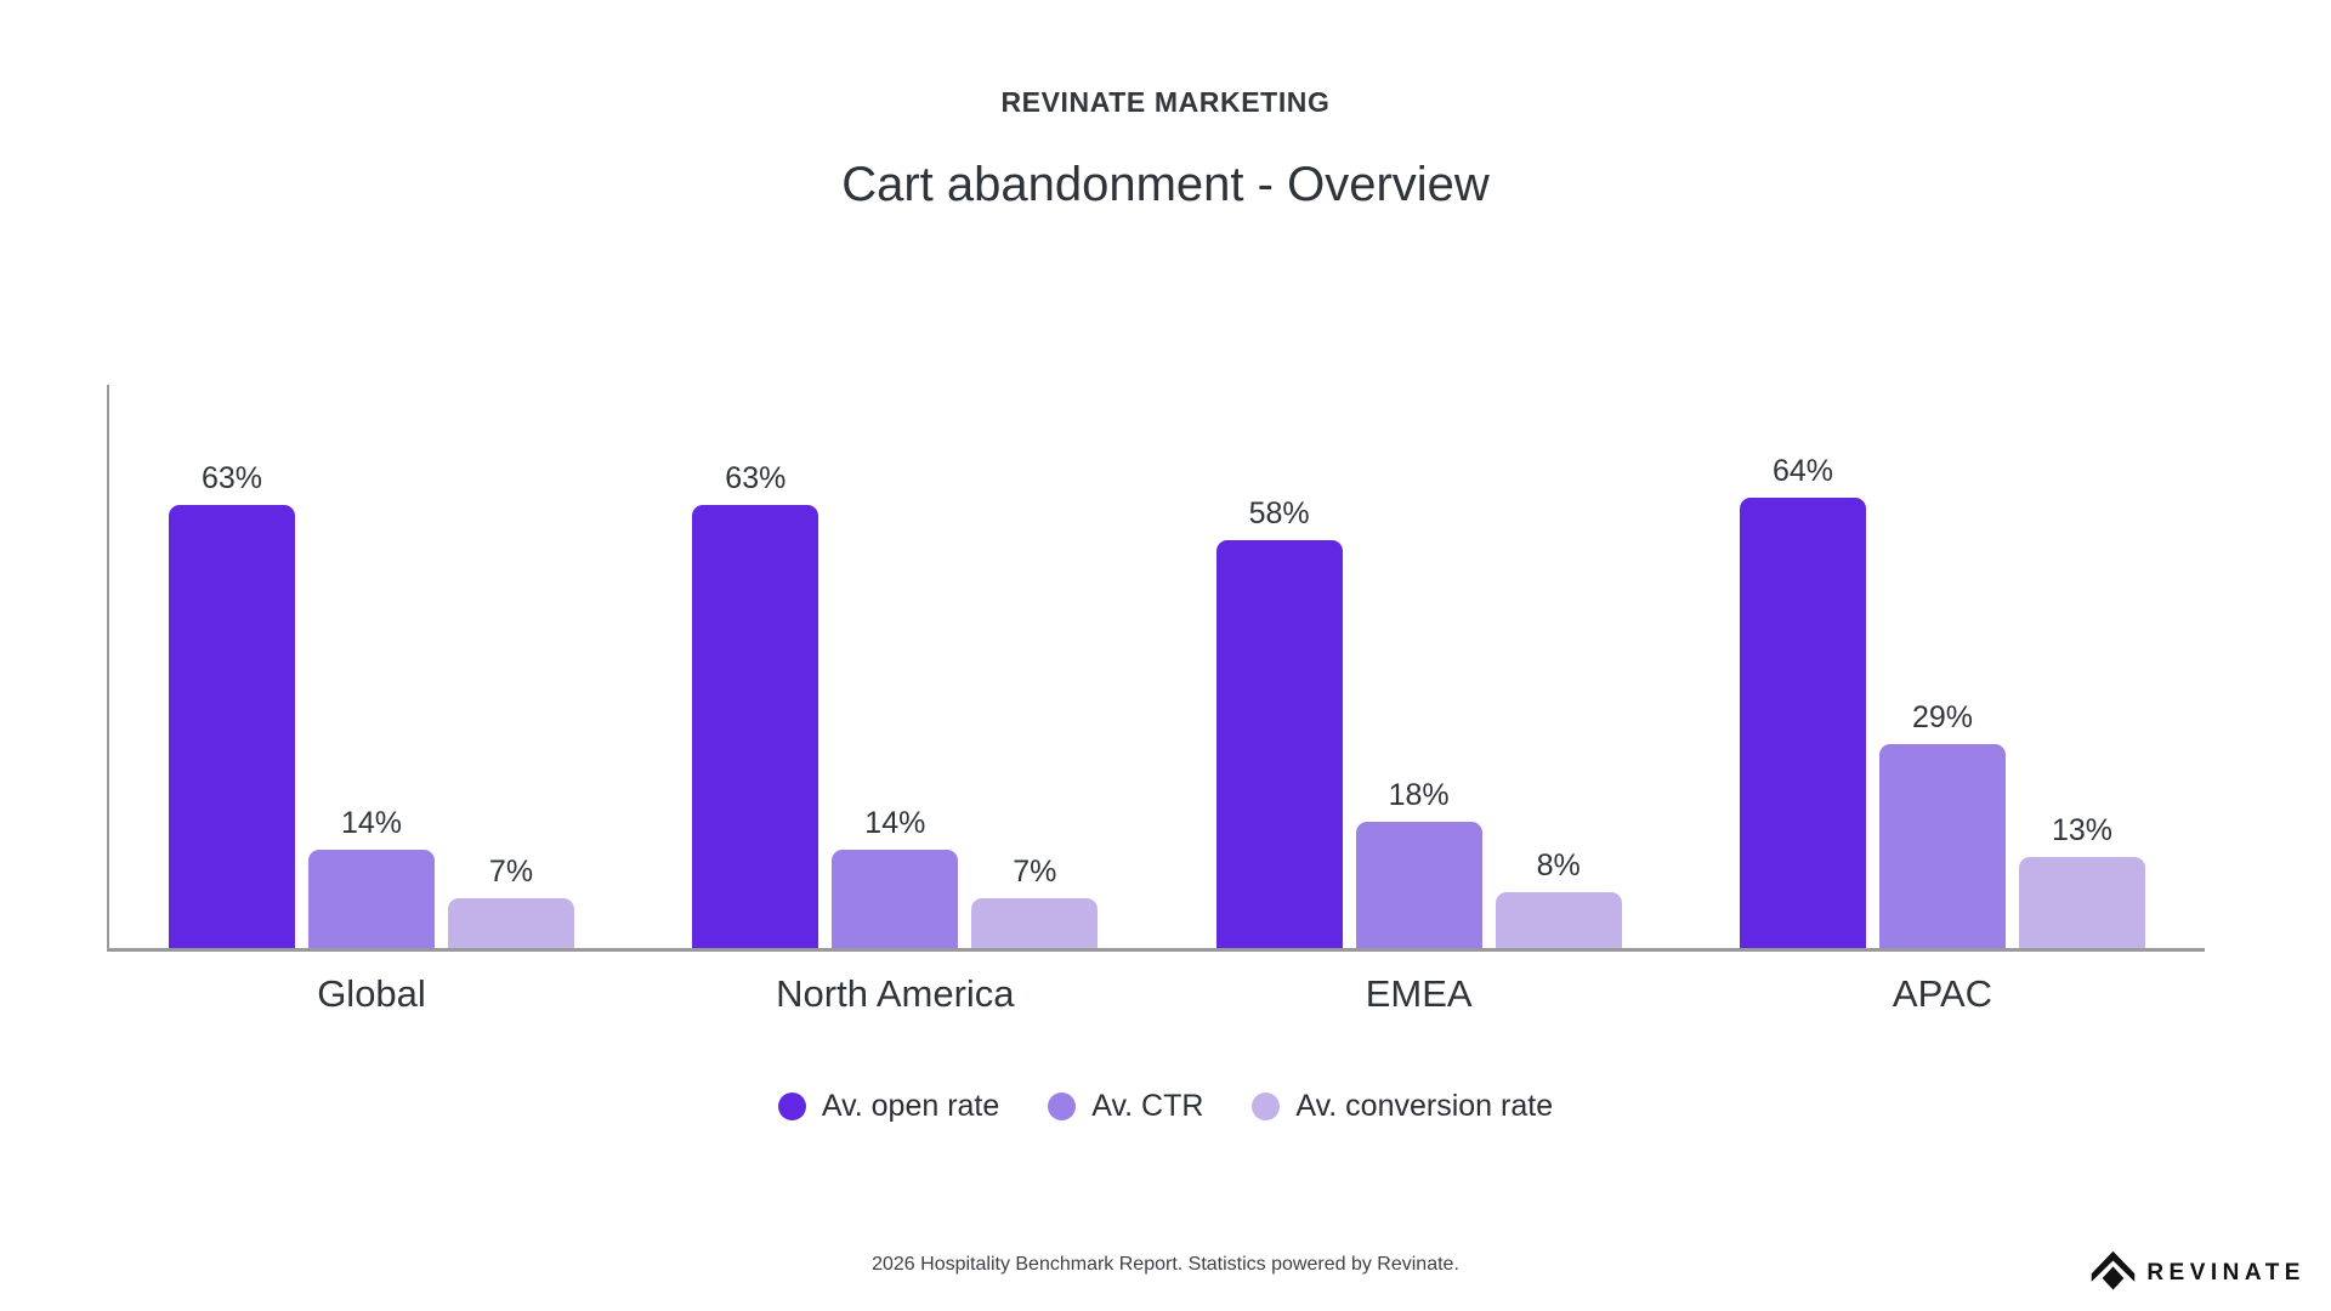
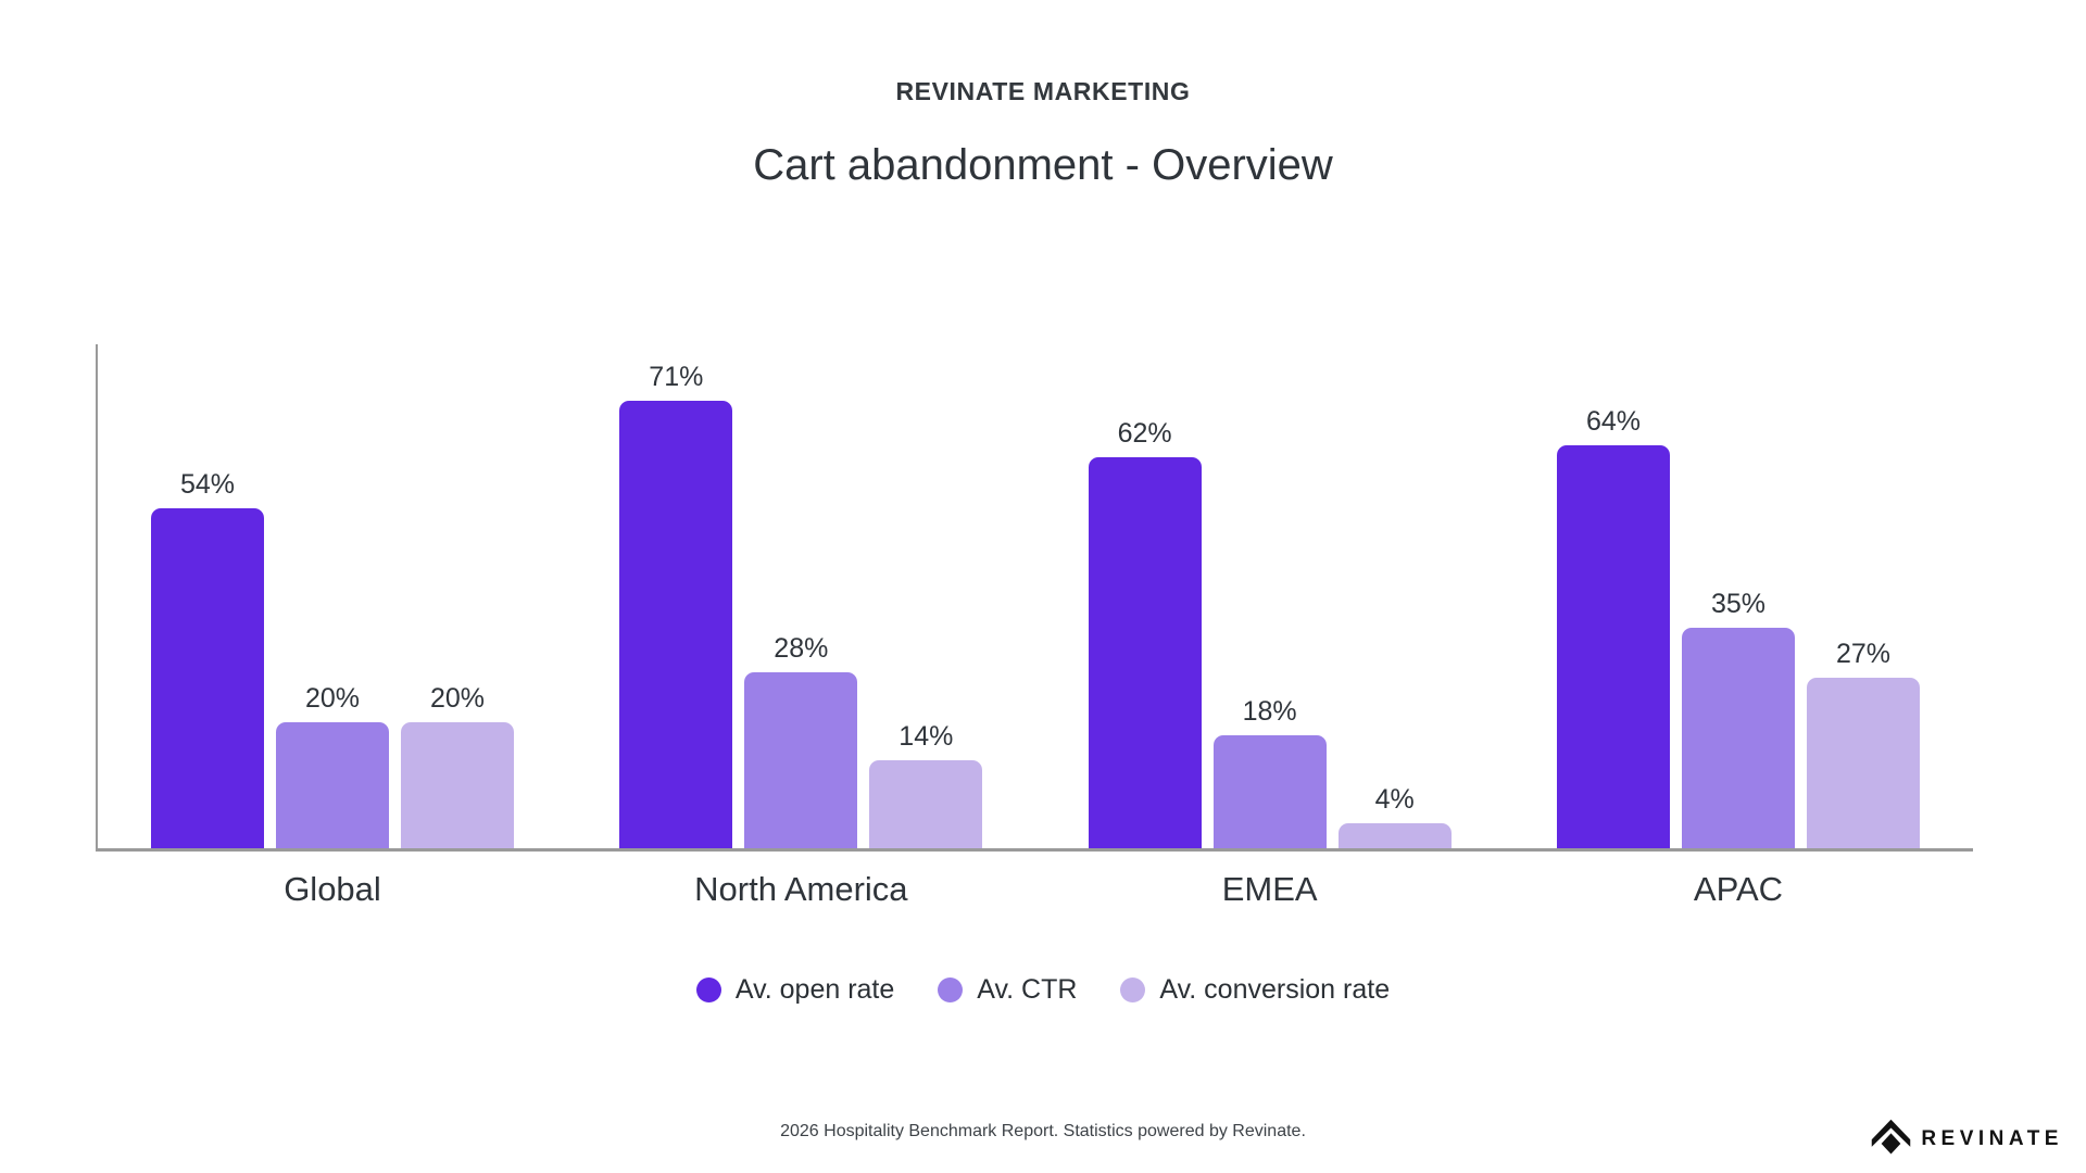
Av. open rate/Global: 63% -> 54%
Av. CTR/Global: 14% -> 20%
Av. conversion rate/Global: 7% -> 20%
Av. open rate/North America: 63% -> 71%
Av. CTR/North America: 14% -> 28%
Av. conversion rate/North America: 7% -> 14%
Av. open rate/EMEA: 58% -> 62%
Av. conversion rate/EMEA: 8% -> 4%
Av. CTR/APAC: 29% -> 35%
Av. conversion rate/APAC: 13% -> 27%
